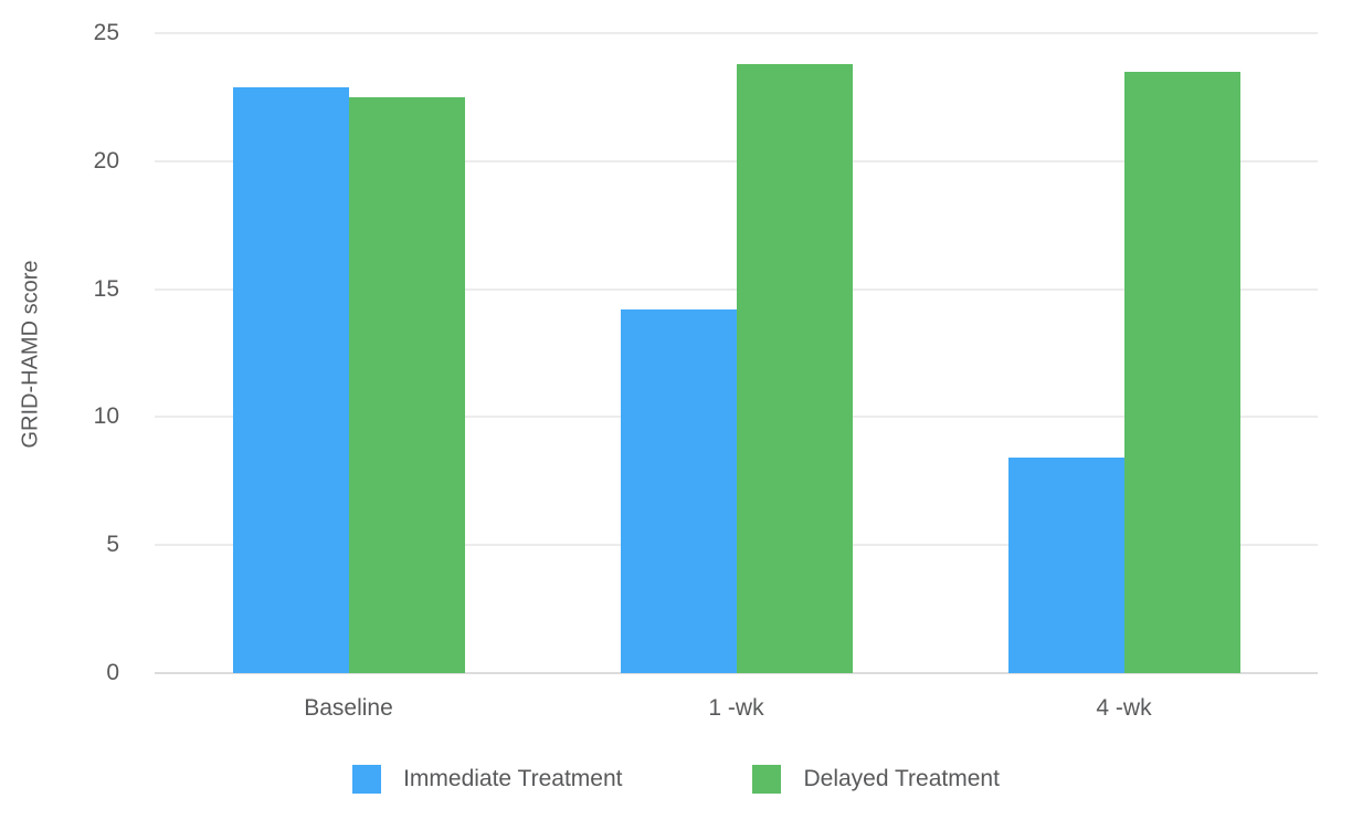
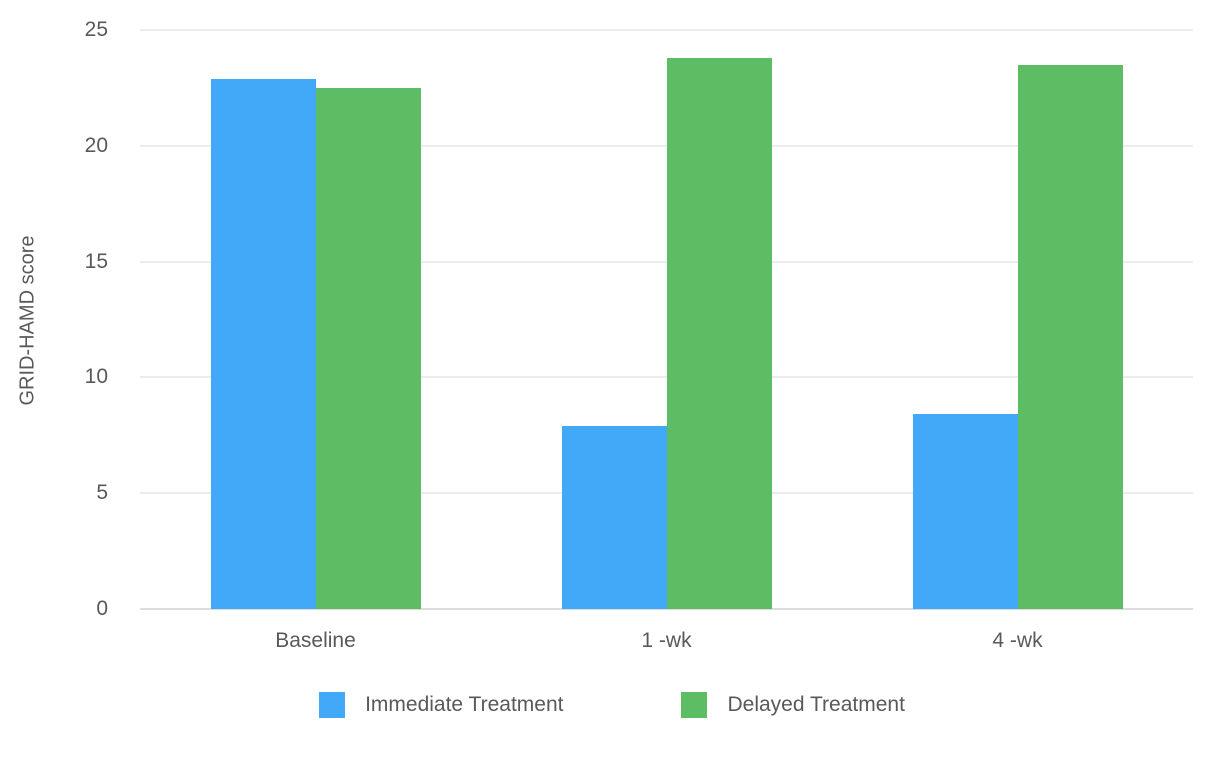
Immediate Treatment/1 -wk: 14.2 -> 7.9
